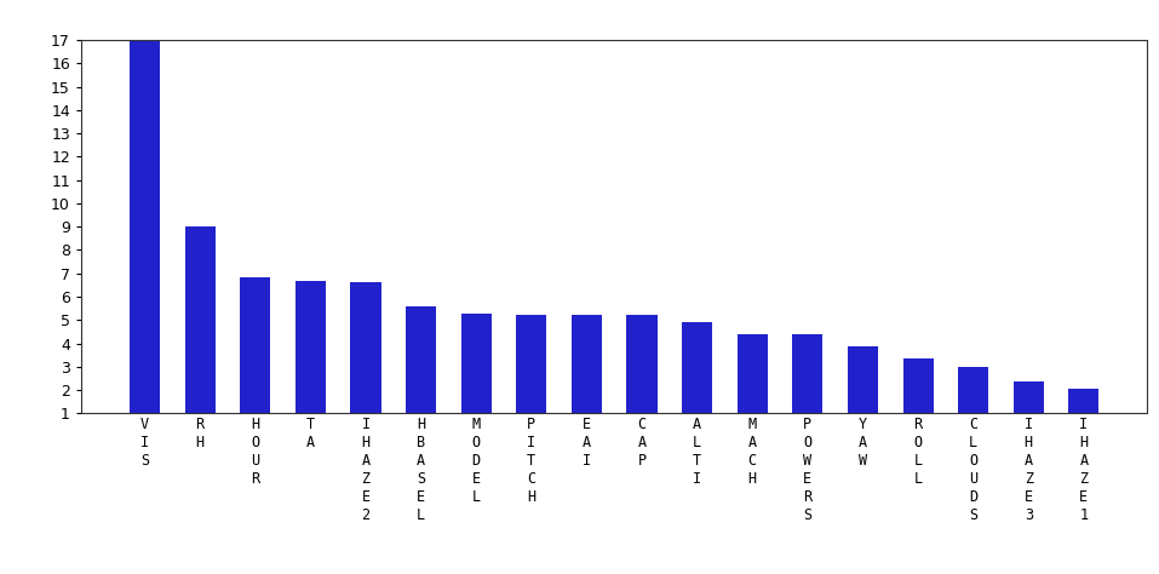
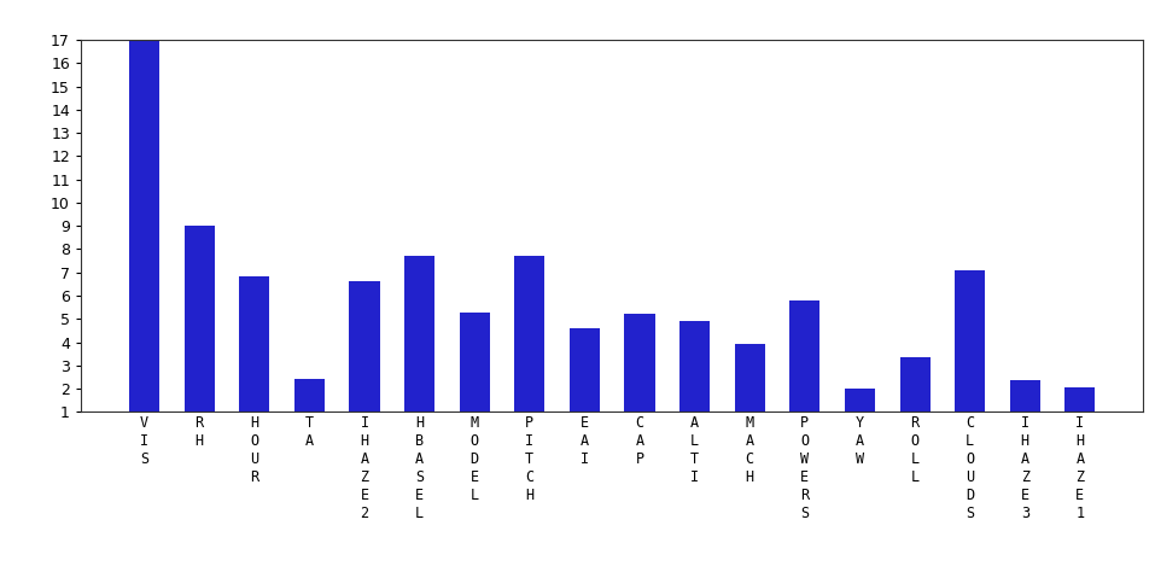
T A: 6.7 -> 2.4
H B A S E L: 5.6 -> 7.7
P I T C H: 5.2 -> 7.7
E A I: 5.2 -> 4.6
M A C H: 4.4 -> 3.9
P O W E R S: 4.4 -> 5.8
Y A W: 3.9 -> 2.0
C L O U D S: 3.0 -> 7.1
